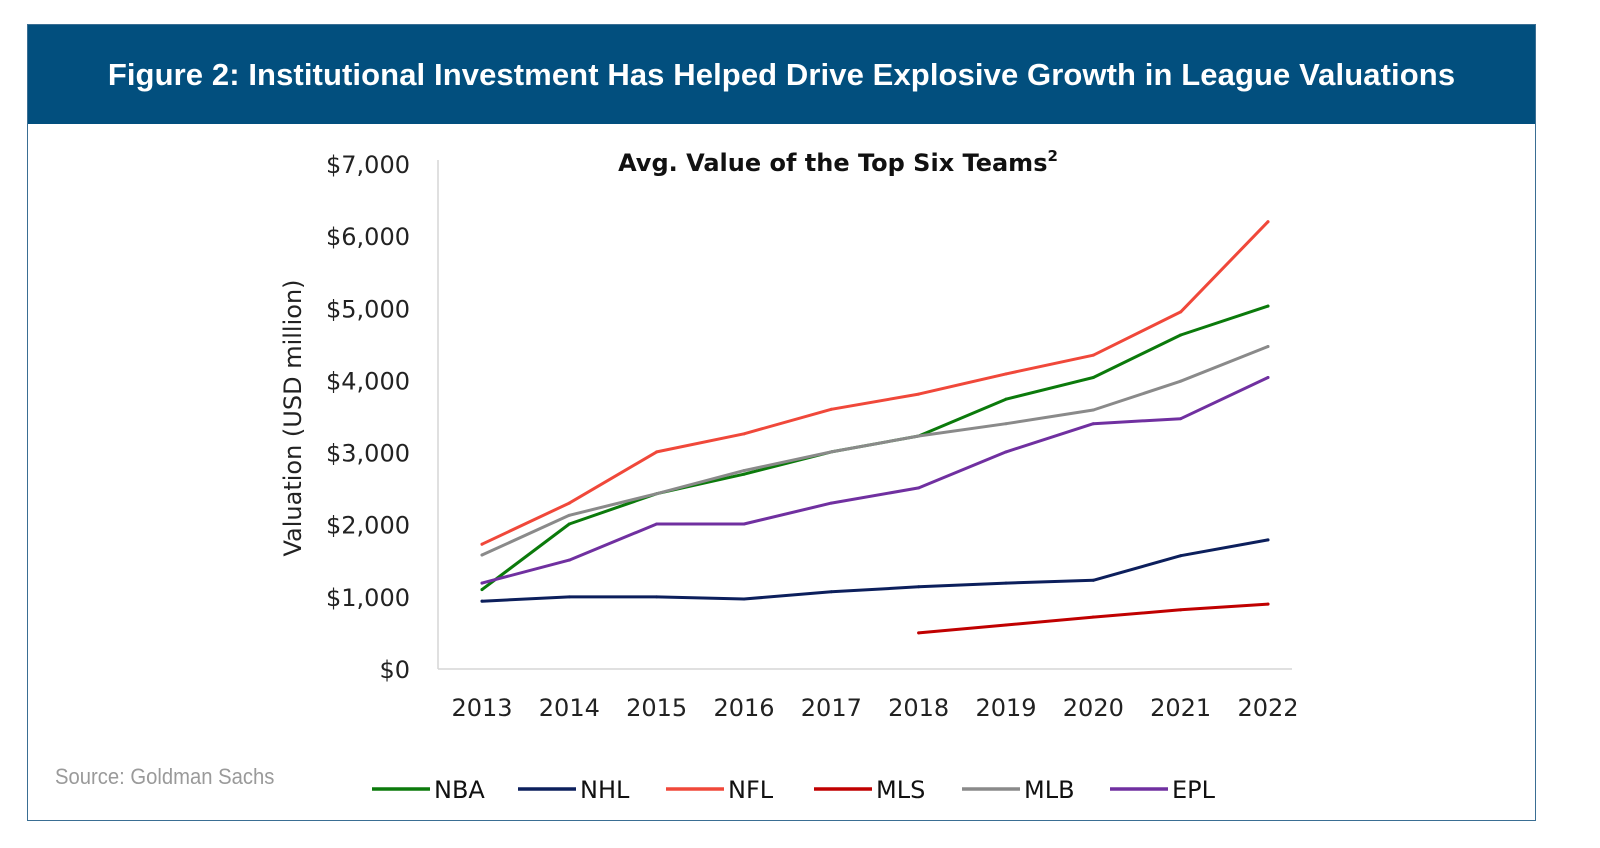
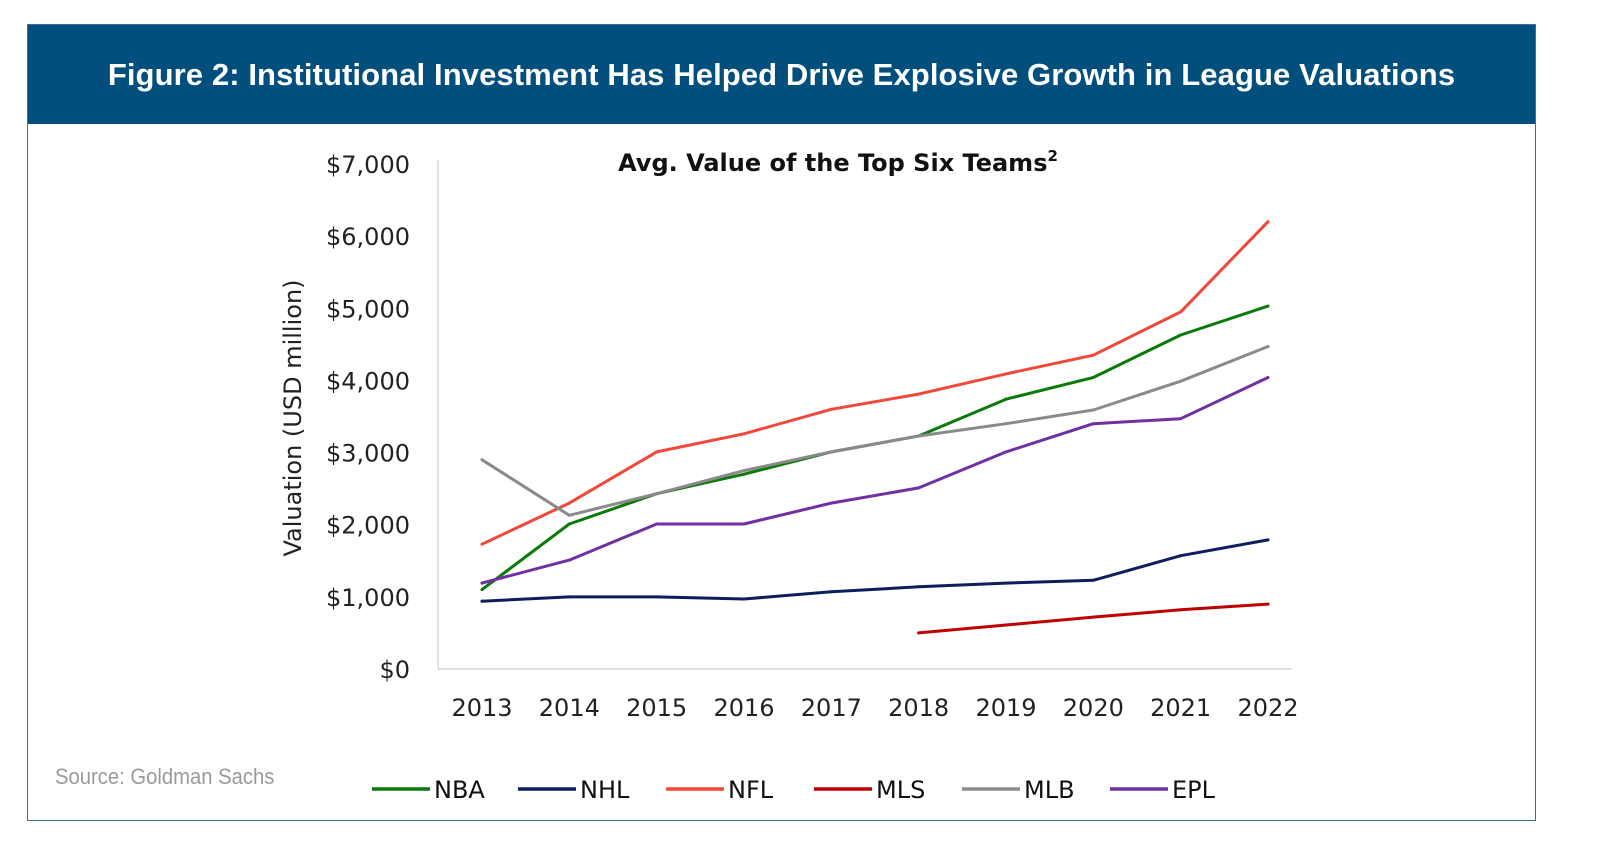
MLB/2013: $1600 -> $2900
